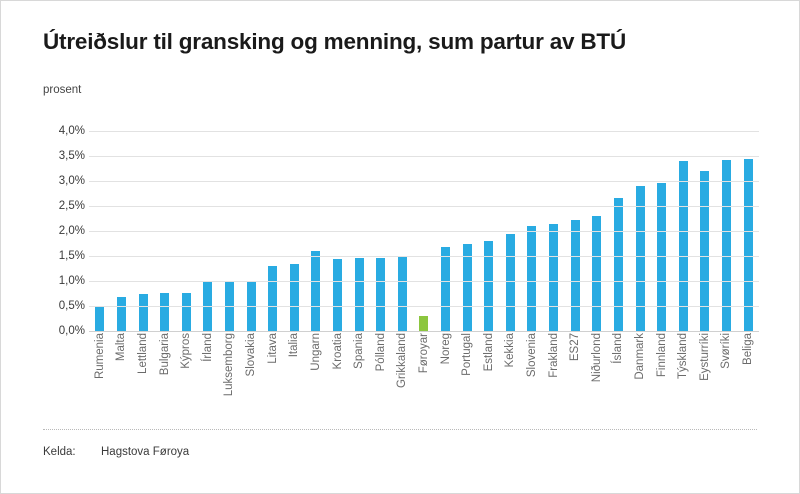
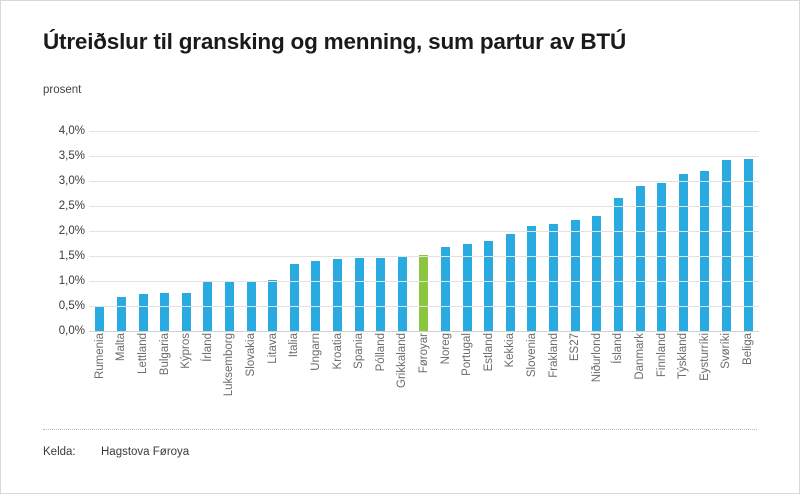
Litava: 1,3% -> 1,0%
Ungarn: 1,6% -> 1,4%
Føroyar: 0,3% -> 1,5%
Týskland: 3,4% -> 3,1%
